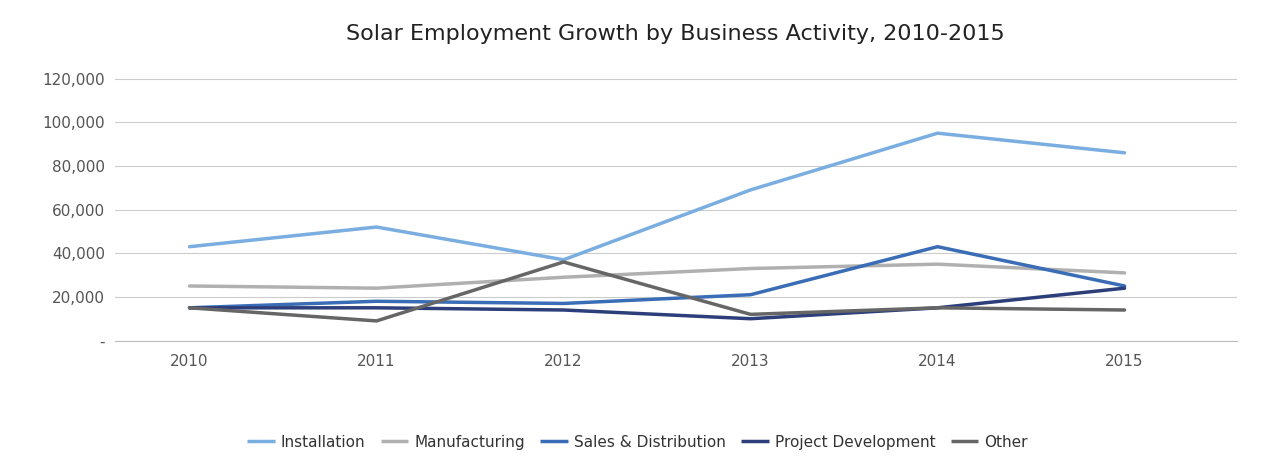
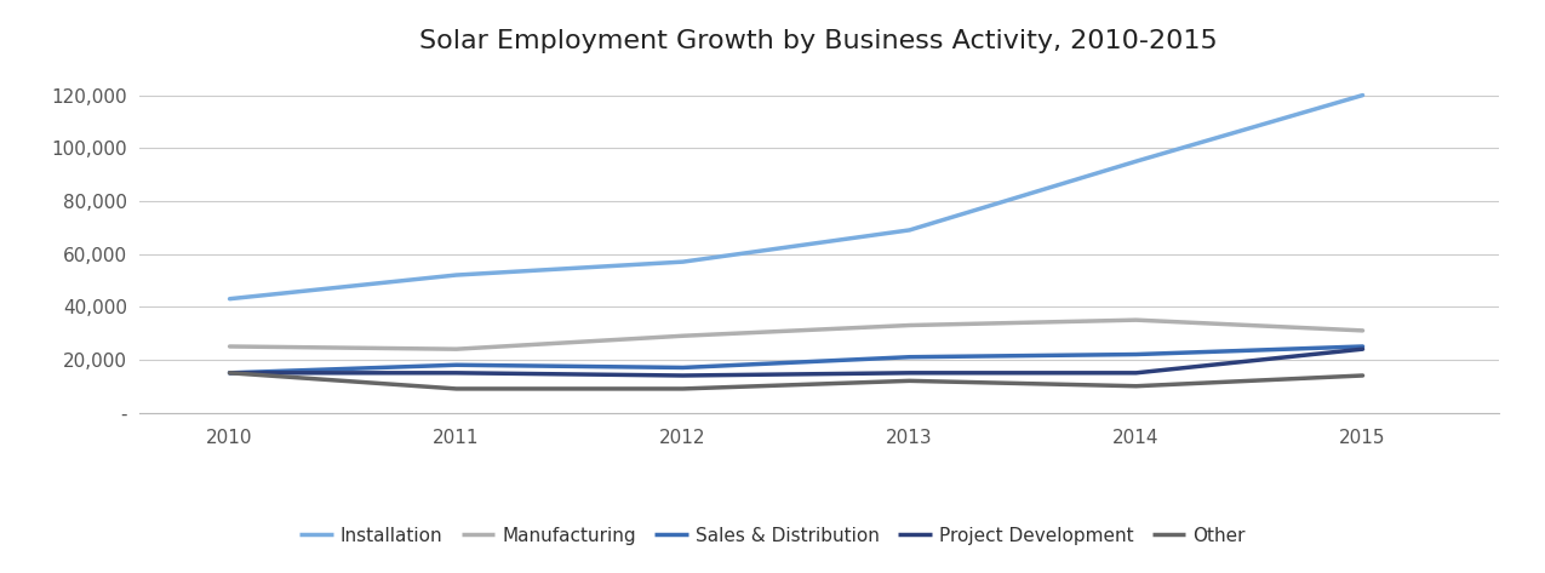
Installation/2012: 37,000 -> 57,000
Other/2012: 36,000 -> 9,000
Project Development/2013: 10,000 -> 15,000
Sales & Distribution/2014: 43,000 -> 22,000
Other/2014: 15,000 -> 10,000
Installation/2015: 86,000 -> 120,000
